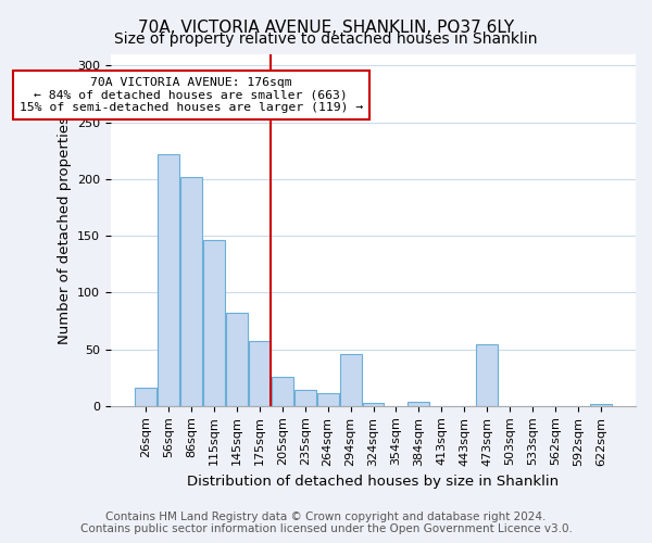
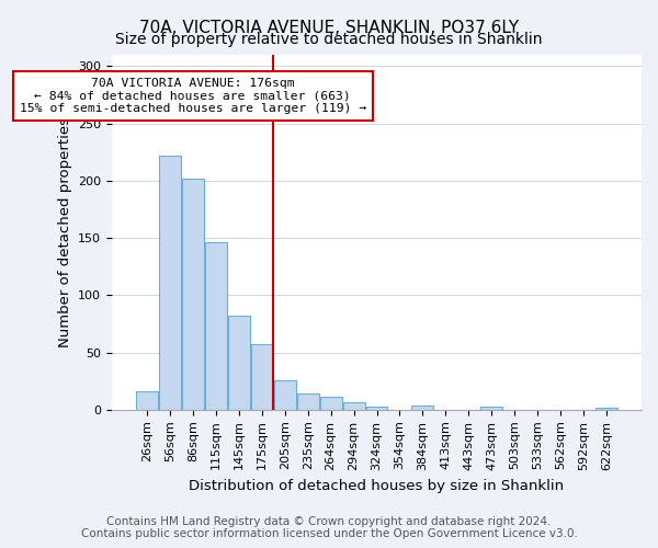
294sqm: 46 -> 7
473sqm: 54 -> 3
